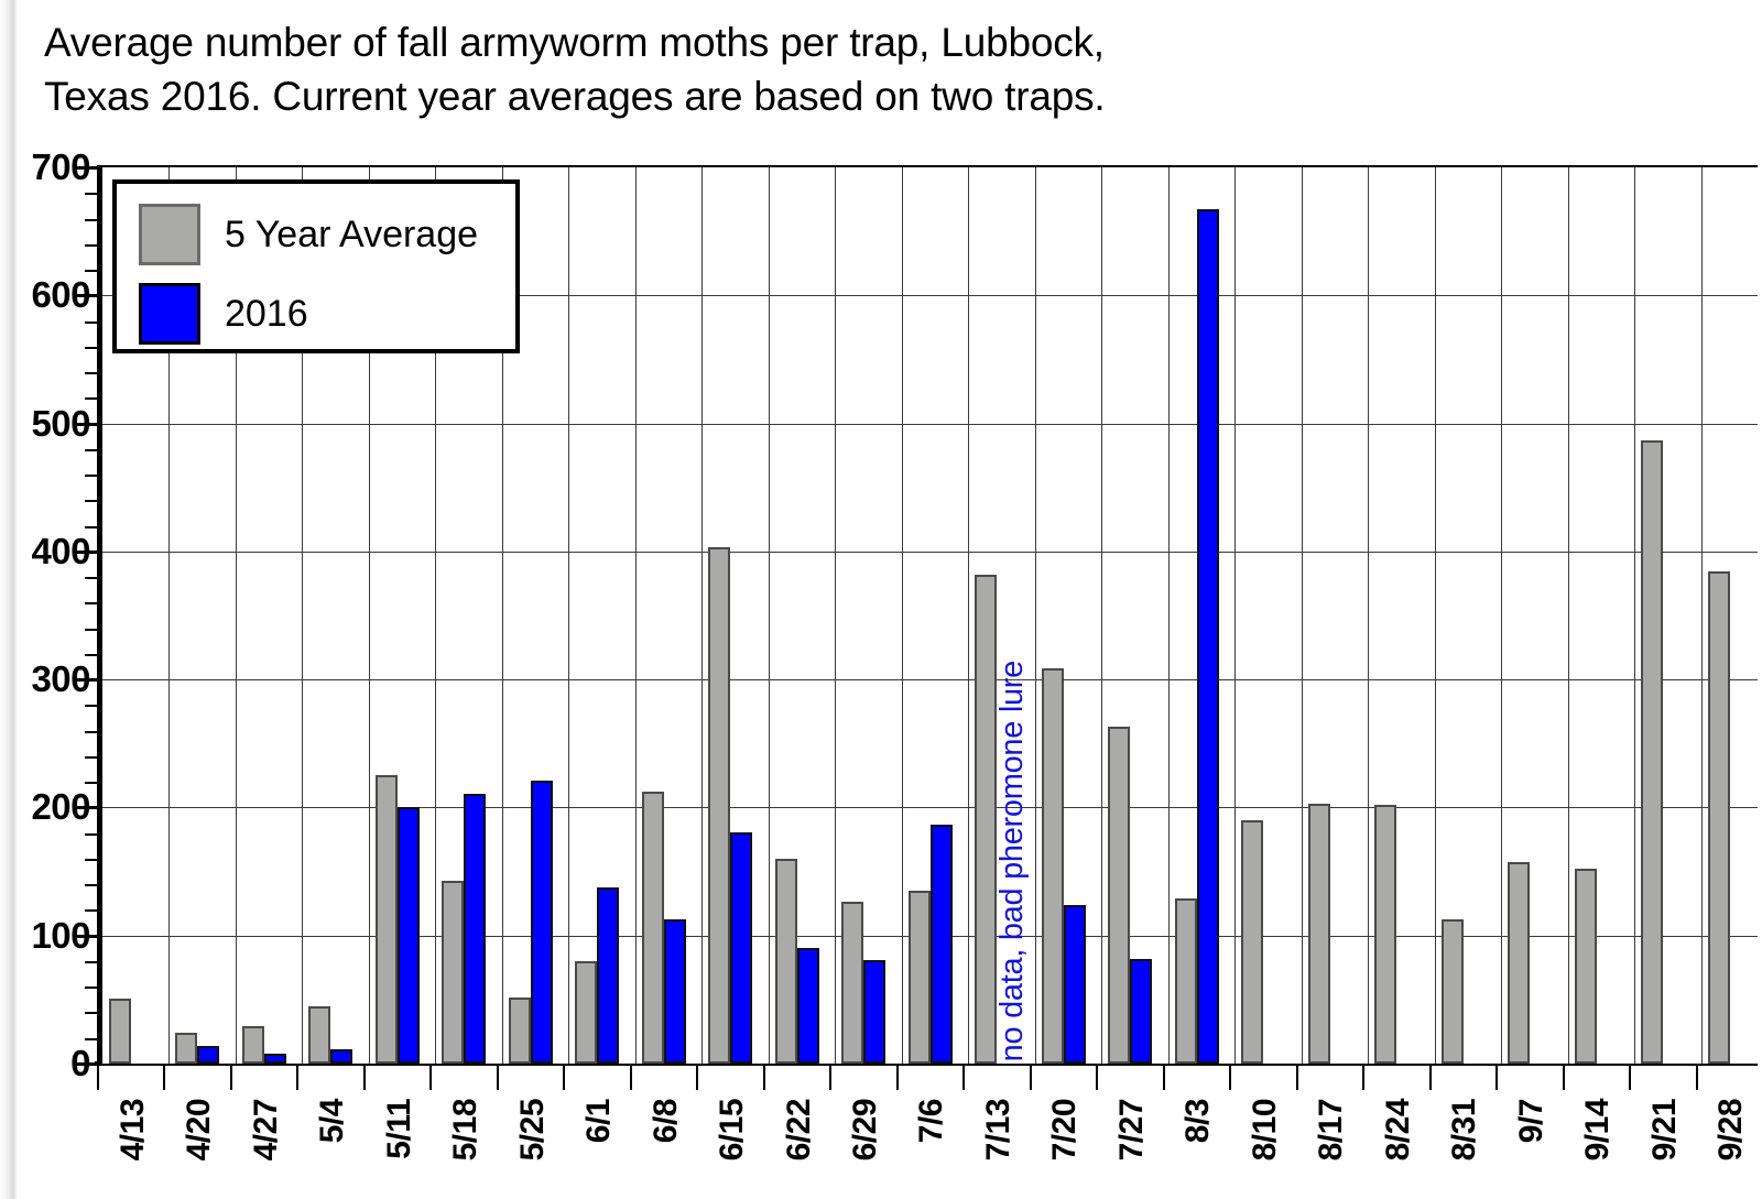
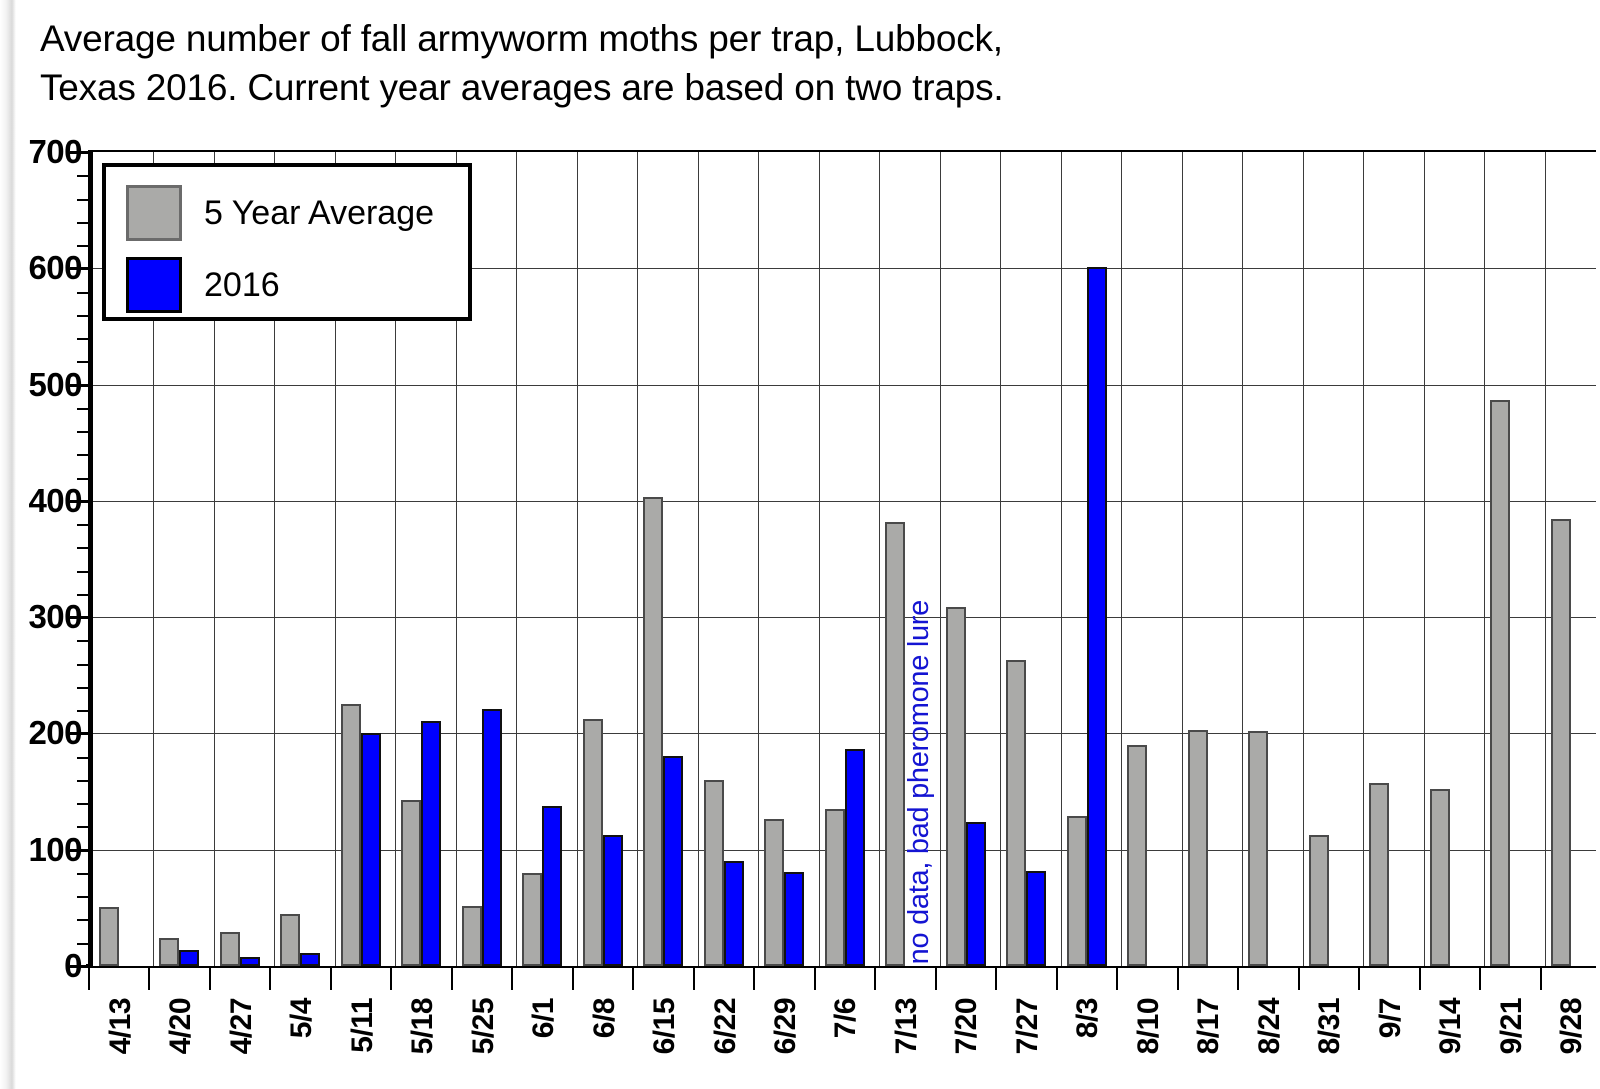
2016/8/3: 667 -> 601
